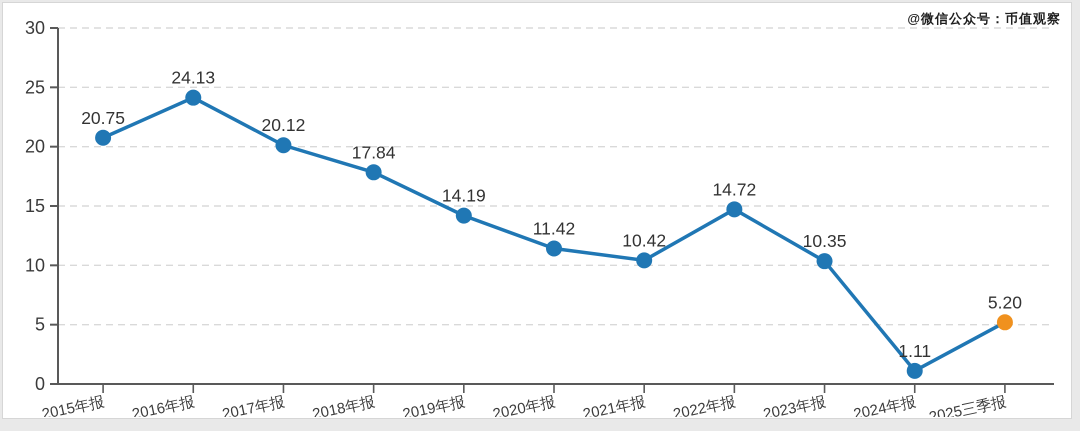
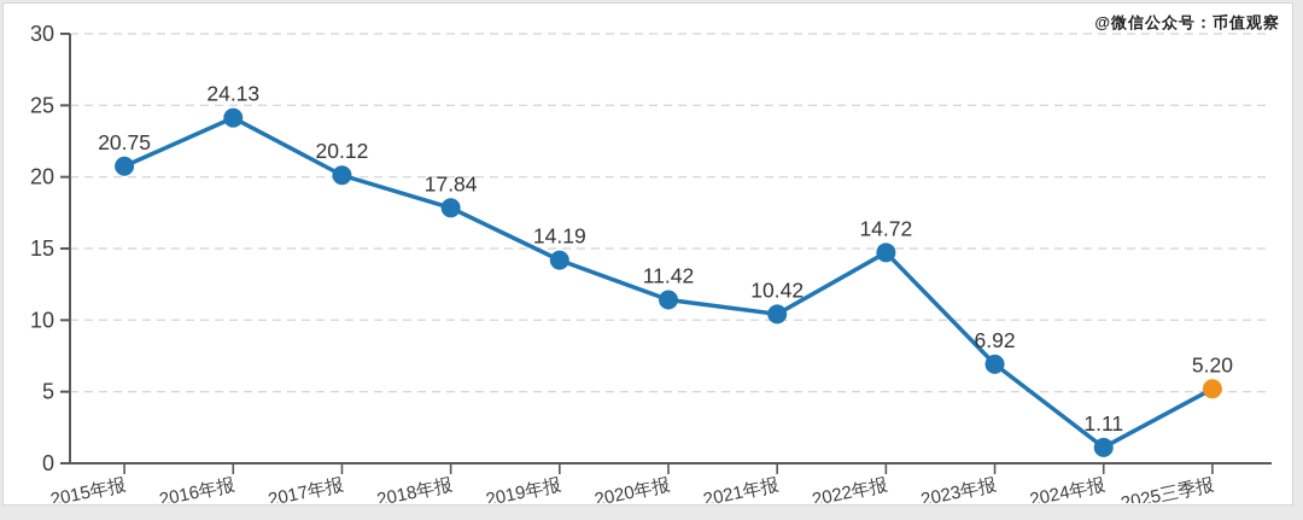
2023年报: 10.35 -> 6.92
